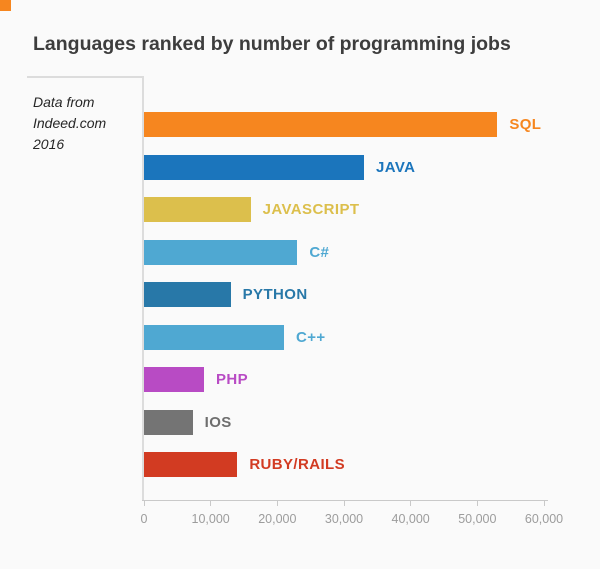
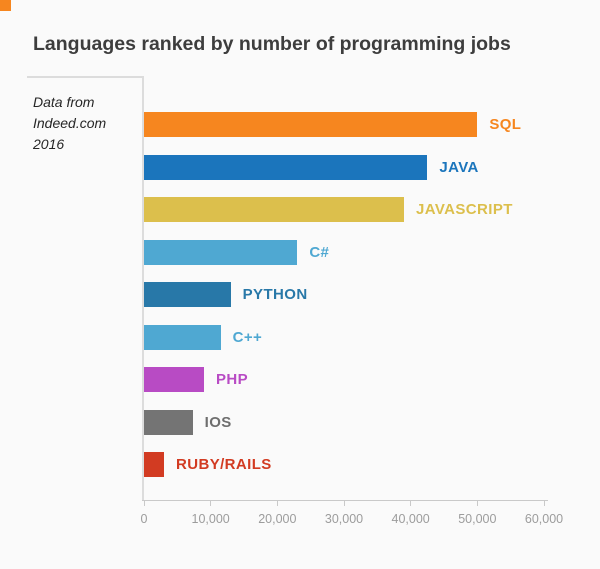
SQL: 53000 -> 50000
JAVA: 33000 -> 42000
JAVASCRIPT: 16000 -> 39000
C++: 21000 -> 12000
RUBY/RAILS: 14000 -> 3000
